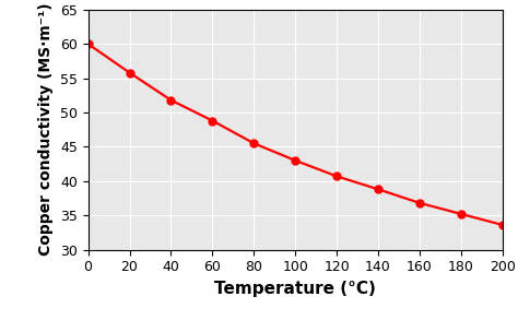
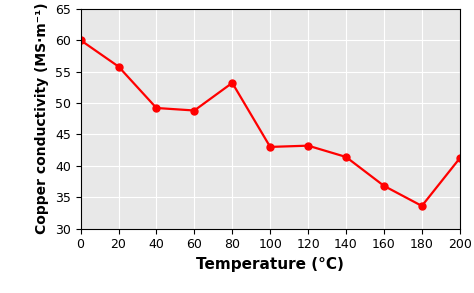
40: 51.8 -> 49.2
80: 45.5 -> 53.2
120: 40.7 -> 43.2
140: 38.8 -> 41.4
180: 35.2 -> 33.6
200: 33.6 -> 41.2
